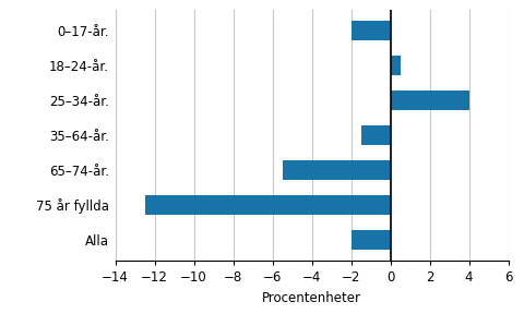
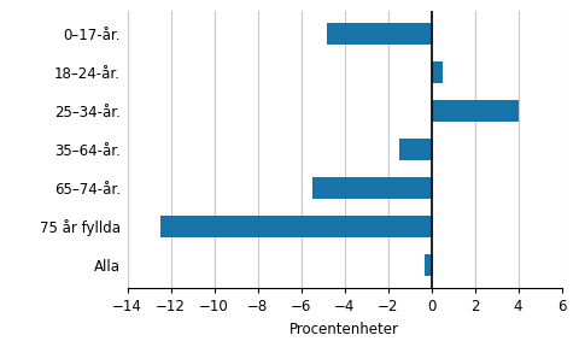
0–17-år.: -2.0 -> -4.8
Alla: -2.0 -> -0.3
